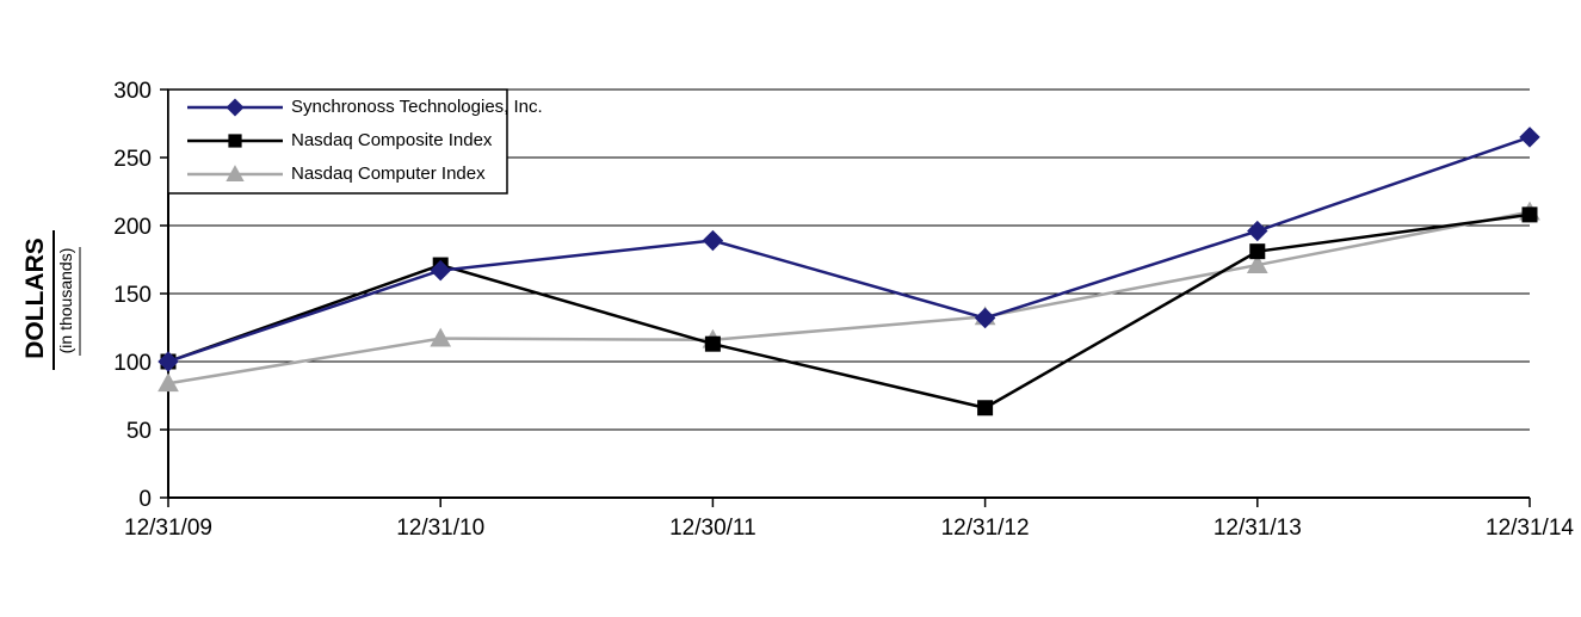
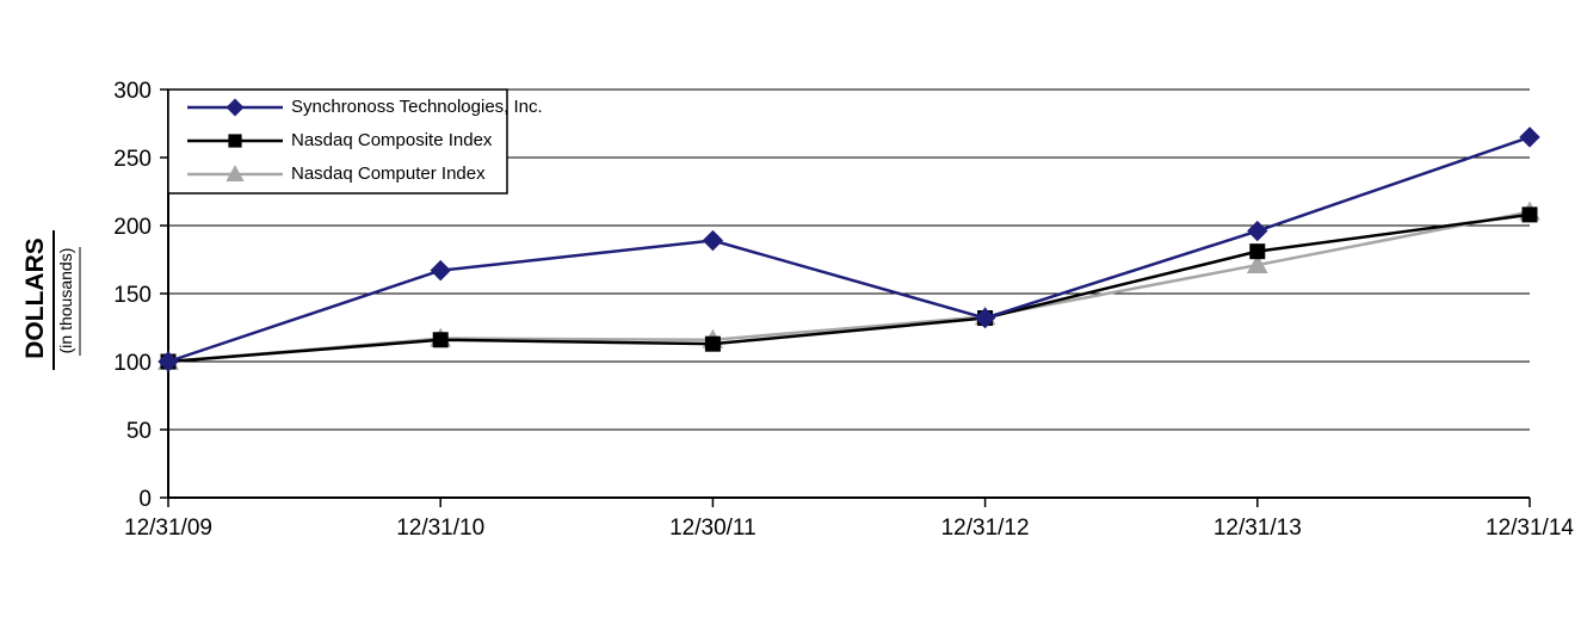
Nasdaq Computer Index/12/31/09: 84 -> 100
Nasdaq Composite Index/12/31/10: 171 -> 116
Nasdaq Composite Index/12/31/12: 66 -> 132
